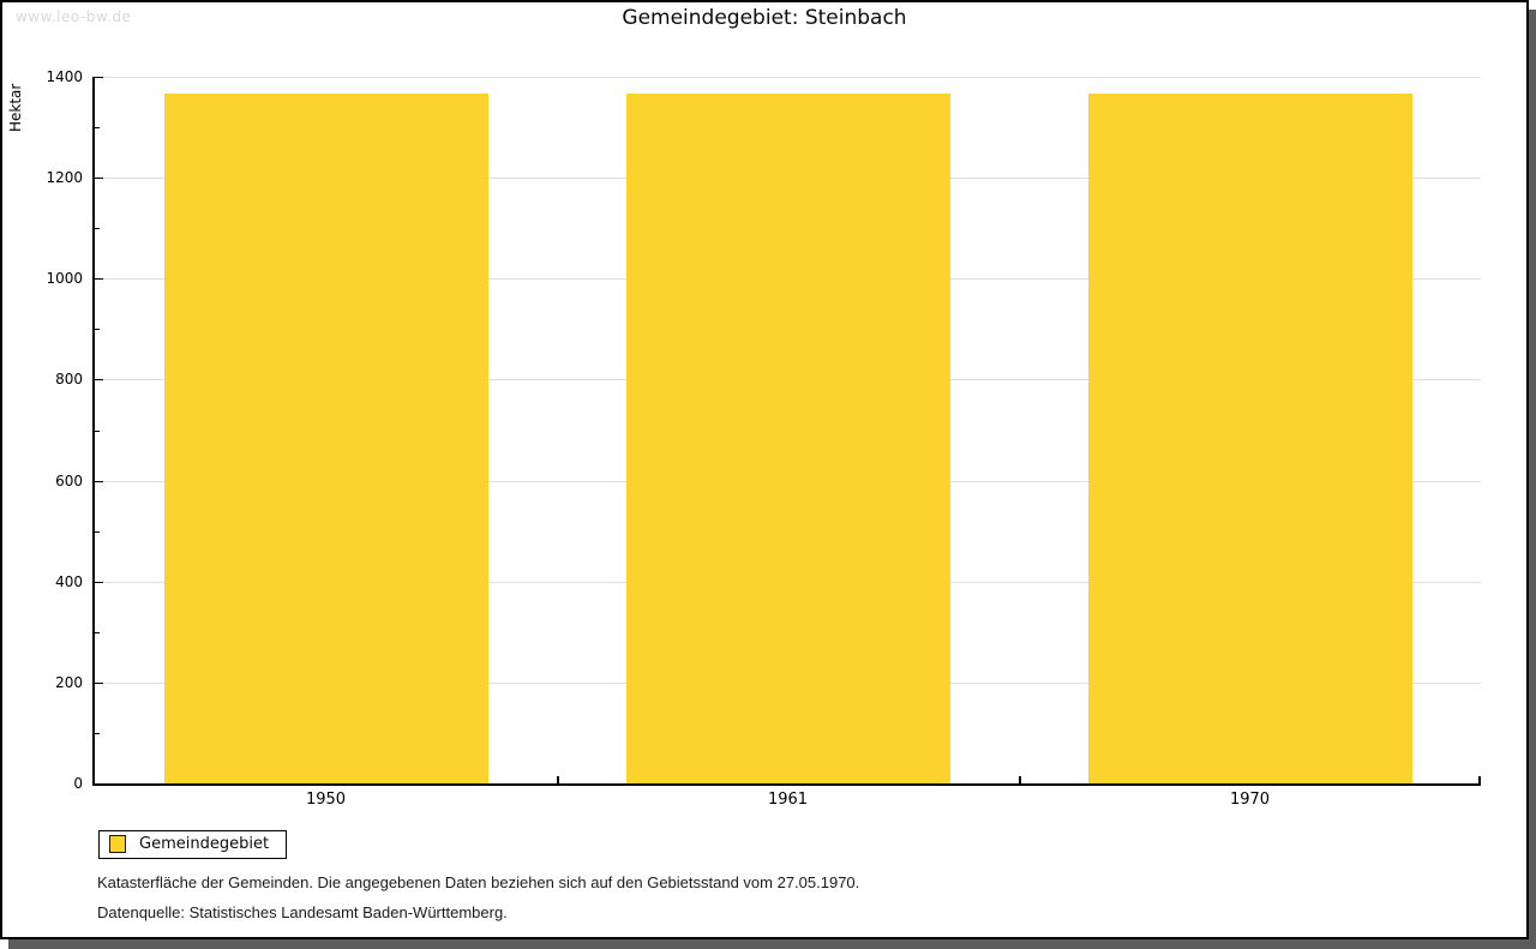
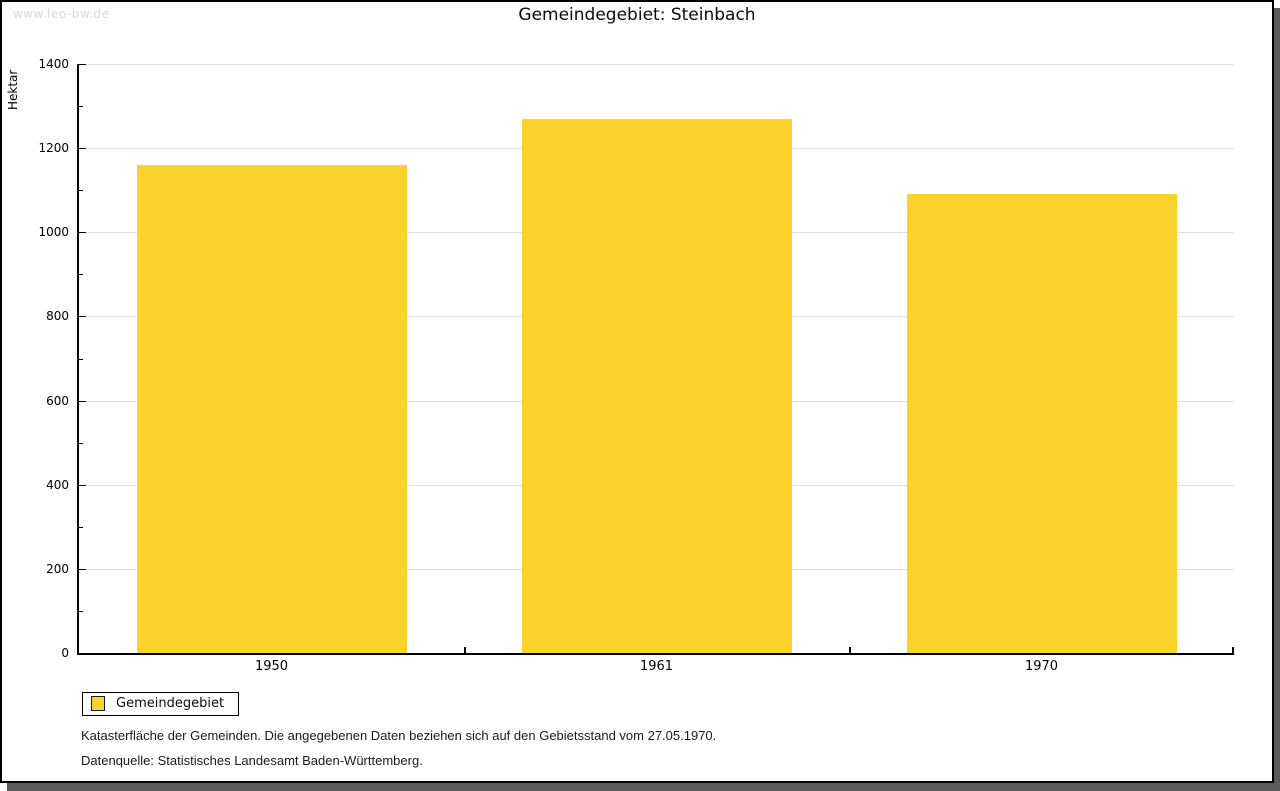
1950: 1370 -> 1160
1961: 1370 -> 1270
1970: 1370 -> 1090
